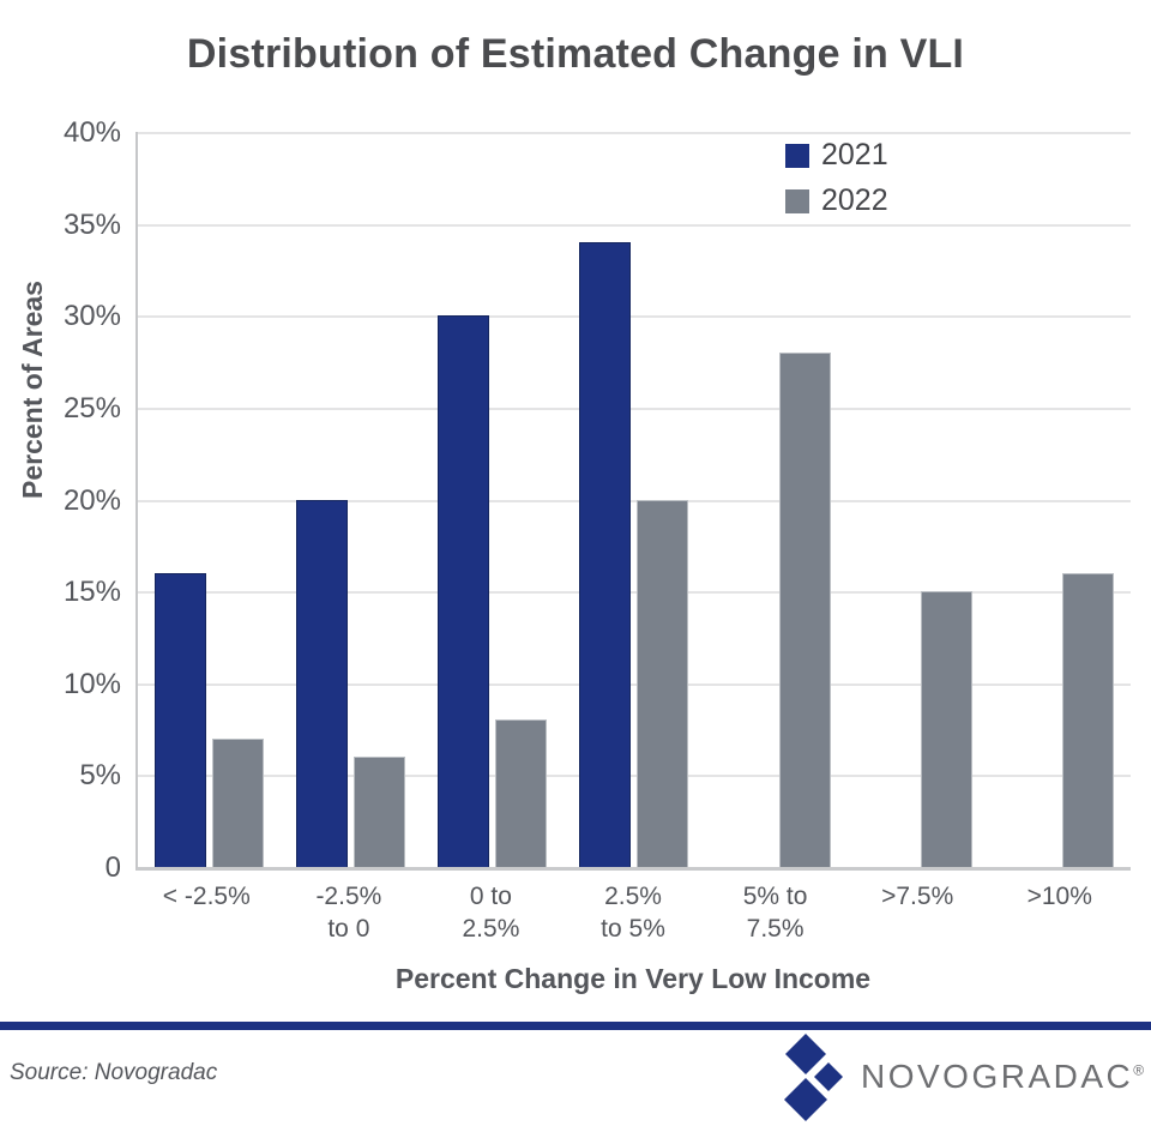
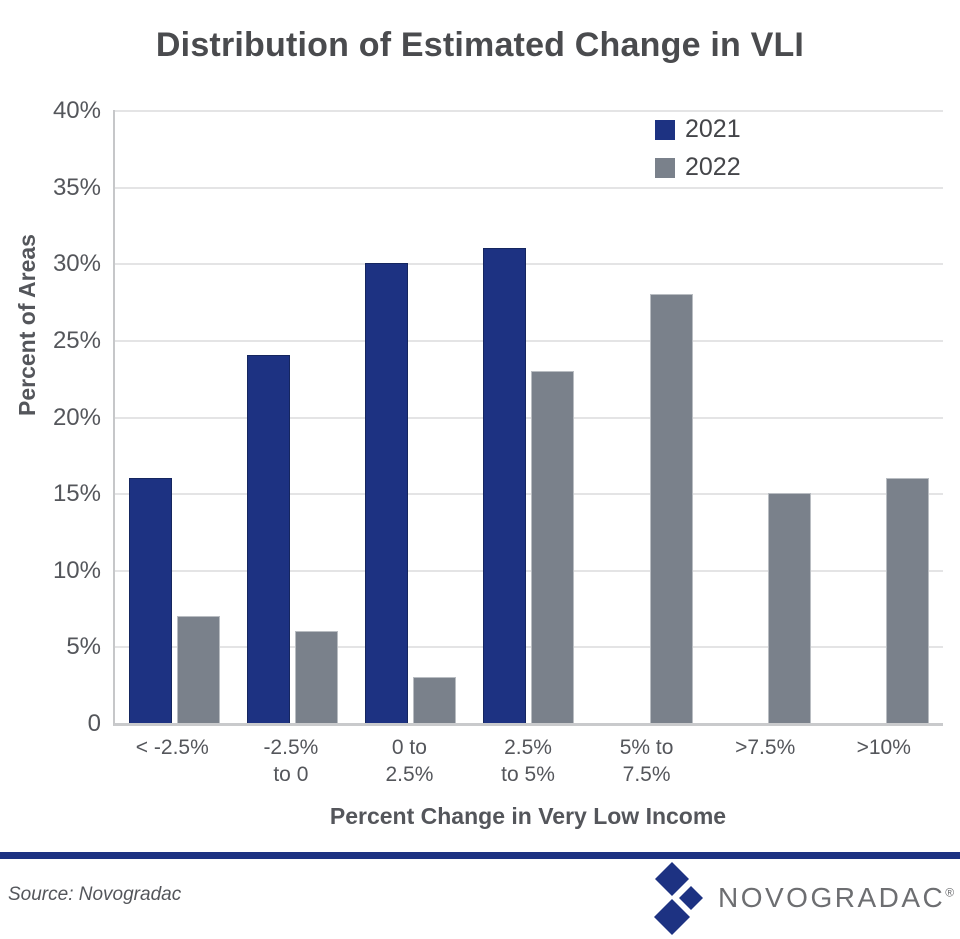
2021/-2.5% to 0: 20% -> 24%
2022/0 to 2.5%: 8% -> 3%
2021/2.5% to 5%: 34% -> 31%
2022/2.5% to 5%: 20% -> 23%
